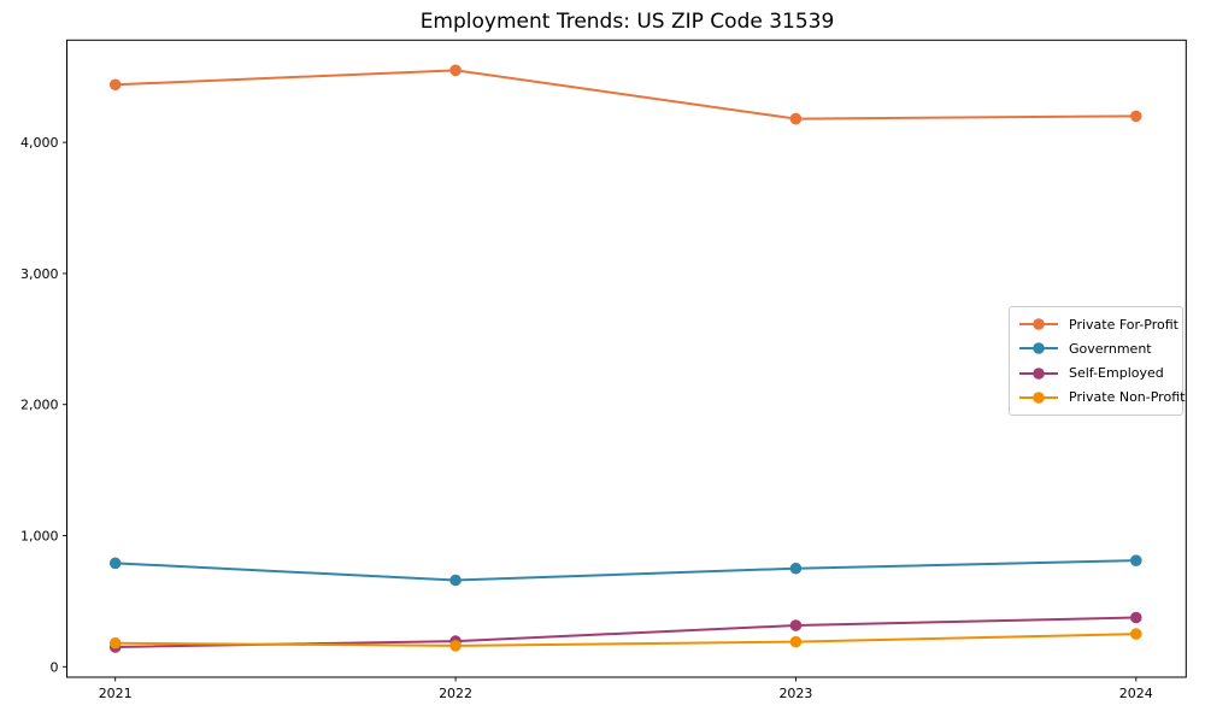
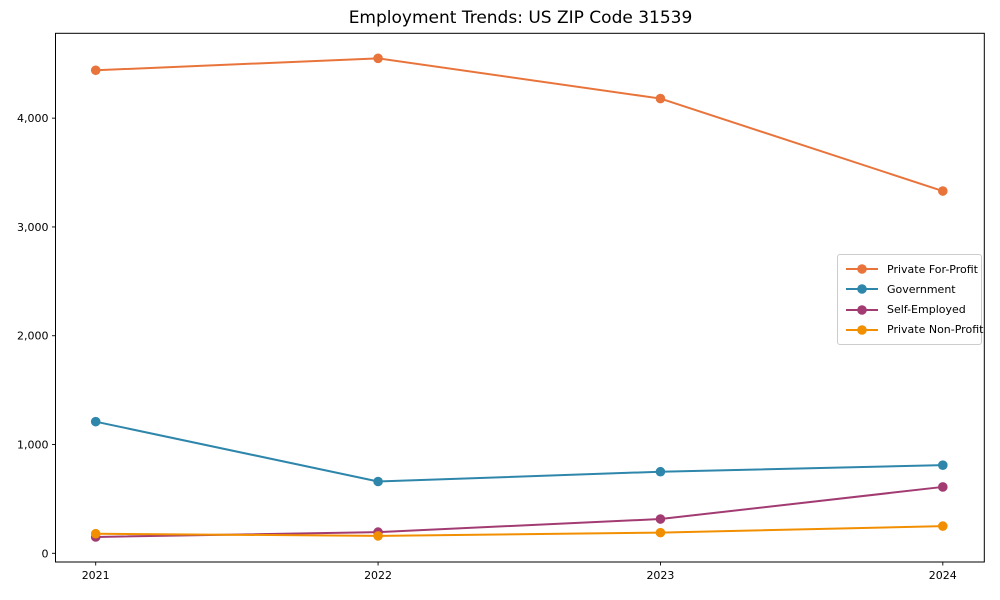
Government/2021: 790 -> 1210
Private For-Profit/2024: 4200 -> 3330
Self-Employed/2024: 380 -> 610
